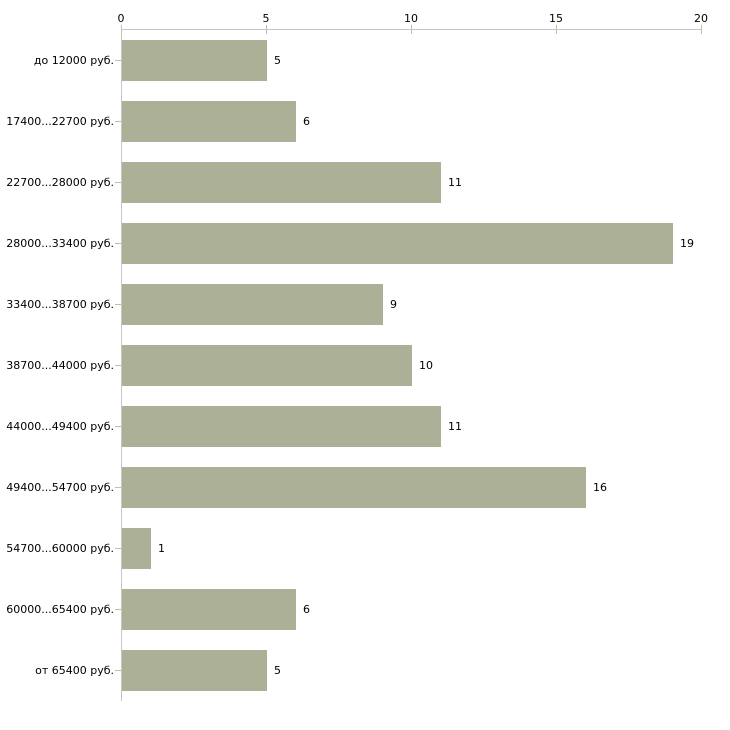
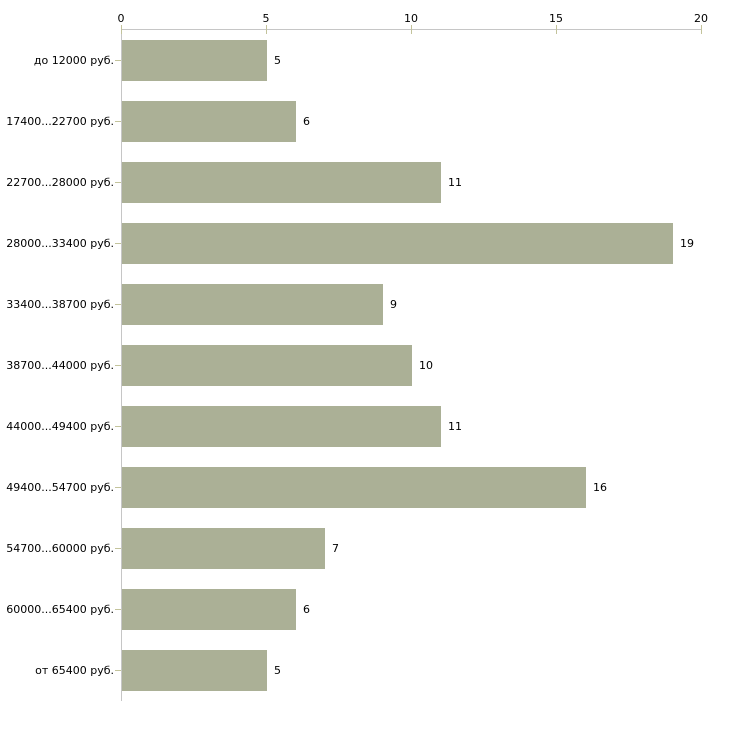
54700...60000 руб.: 1 -> 7
